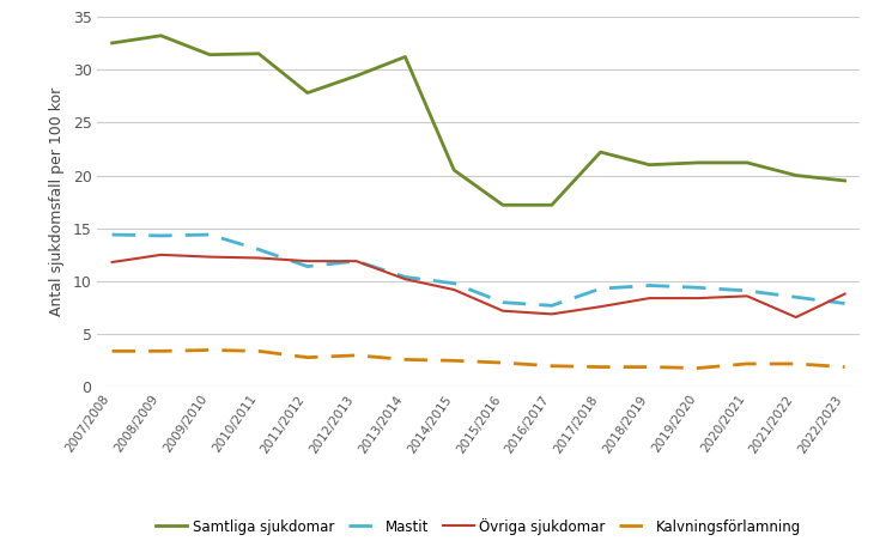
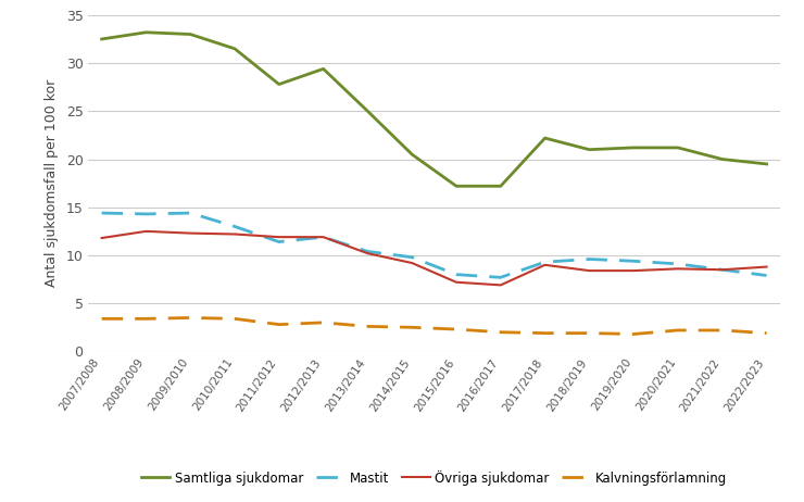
Samtliga sjukdomar/2009/2010: 31.4 -> 33.0
Samtliga sjukdomar/2013/2014: 31.2 -> 25.0
Övriga sjukdomar/2017/2018: 7.6 -> 9.0
Övriga sjukdomar/2021/2022: 6.6 -> 8.5
